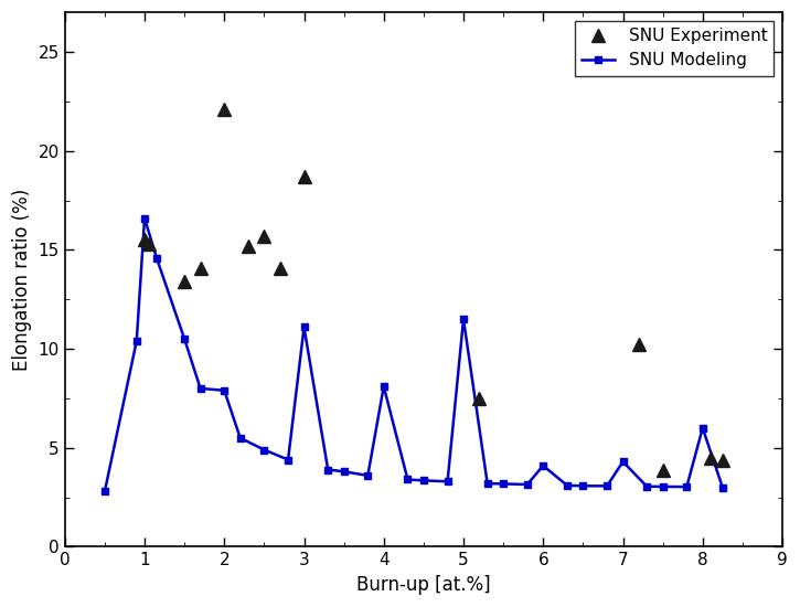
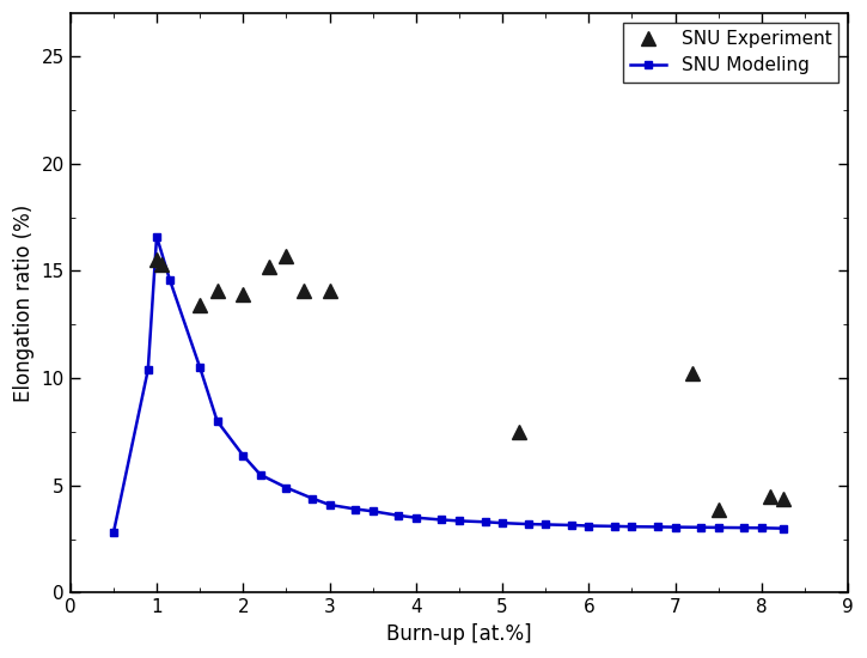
SNU Experiment/2: 22.1 -> 13.9
SNU Modeling/2: 7.9 -> 6.4
SNU Experiment/3: 18.7 -> 14.1
SNU Modeling/3: 11.1 -> 4.1
SNU Modeling/4: 8.1 -> 3.5
SNU Modeling/5: 11.5 -> 3.2
SNU Modeling/6: 4.1 -> 3.1
SNU Modeling/7: 4.3 -> 3.1
SNU Modeling/8: 6.0 -> 3.0
